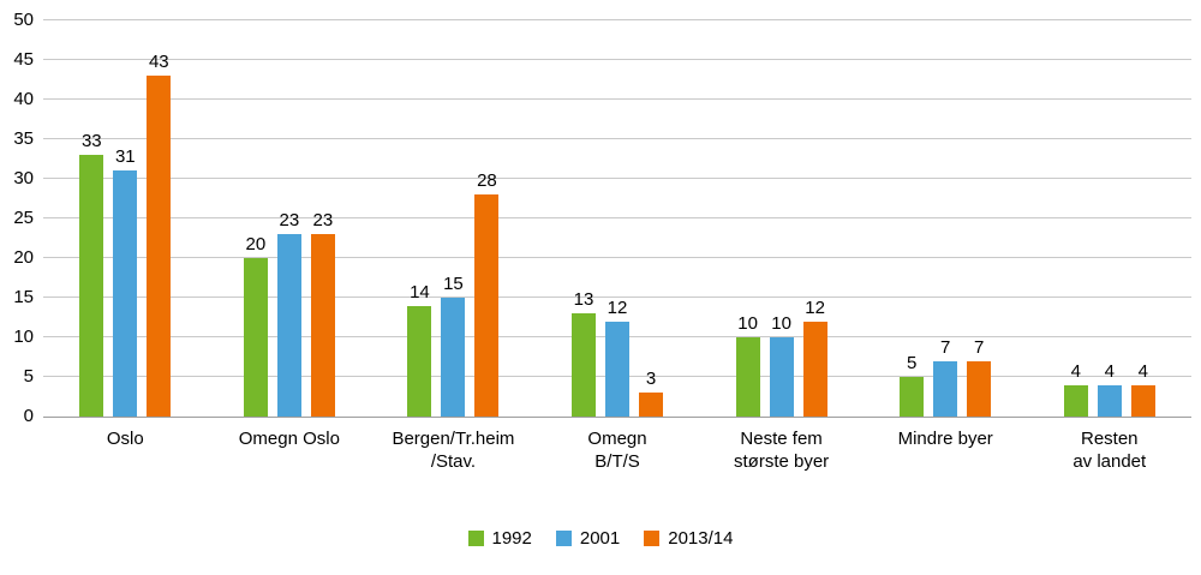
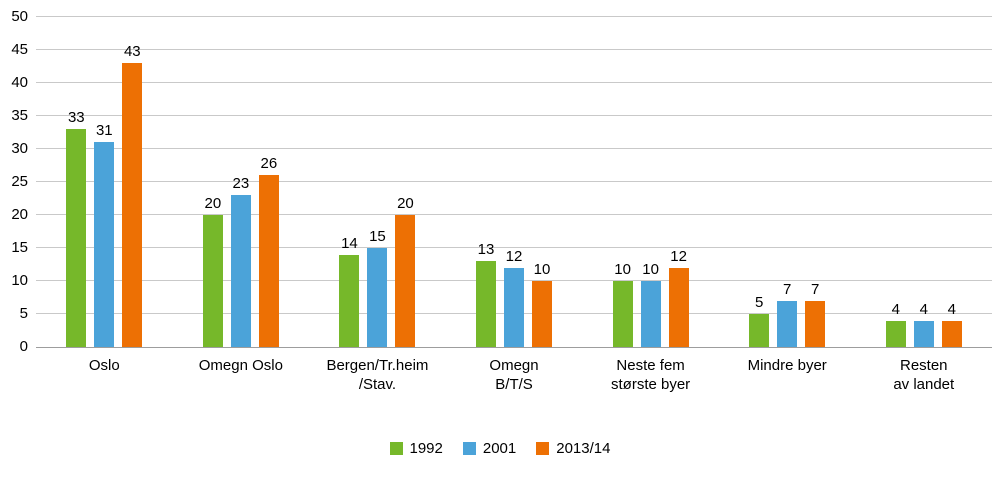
2013/14/Omegn Oslo: 23 -> 26
2013/14/Bergen/Tr.heim /Stav.: 28 -> 20
2013/14/Omegn B/T/S: 3 -> 10
